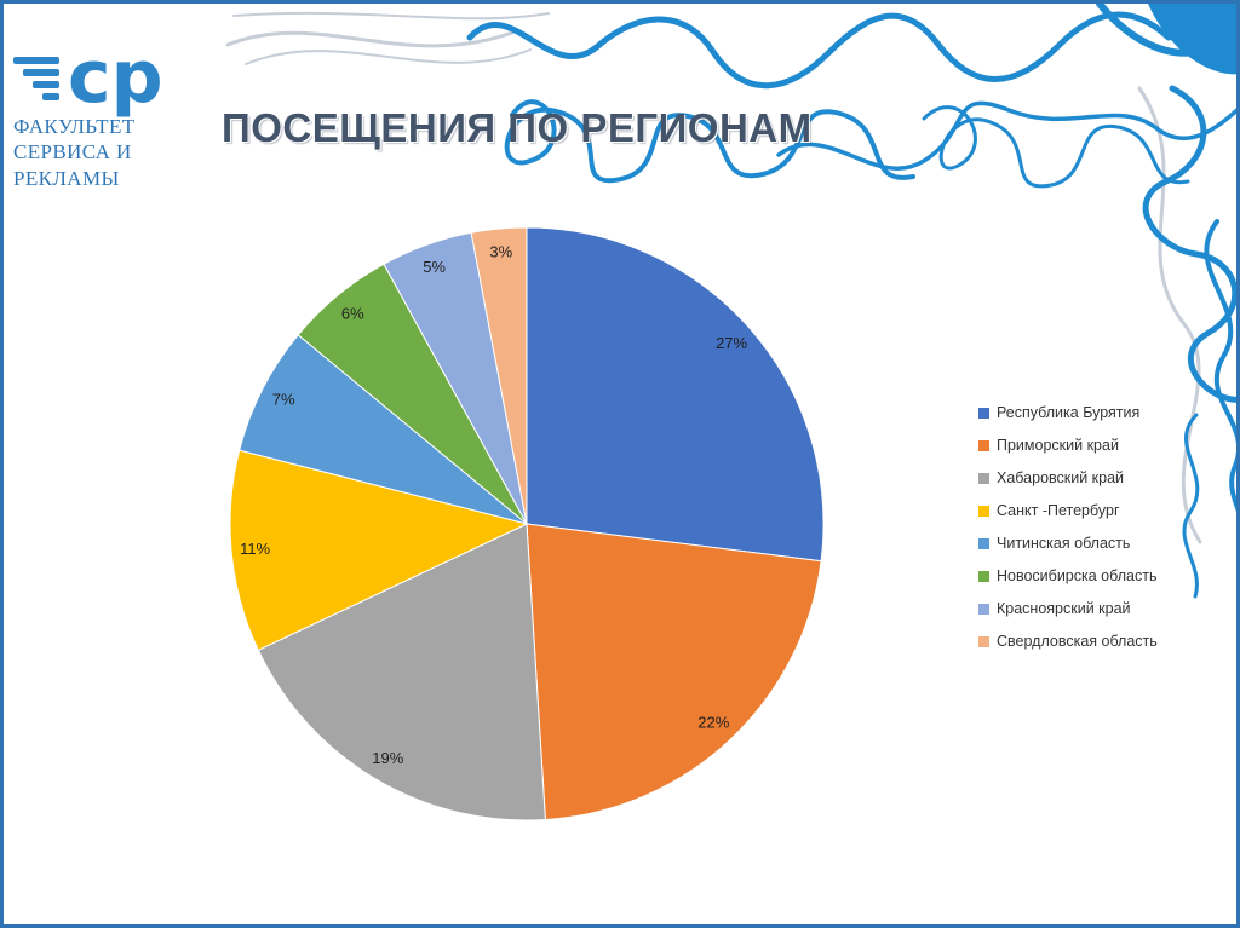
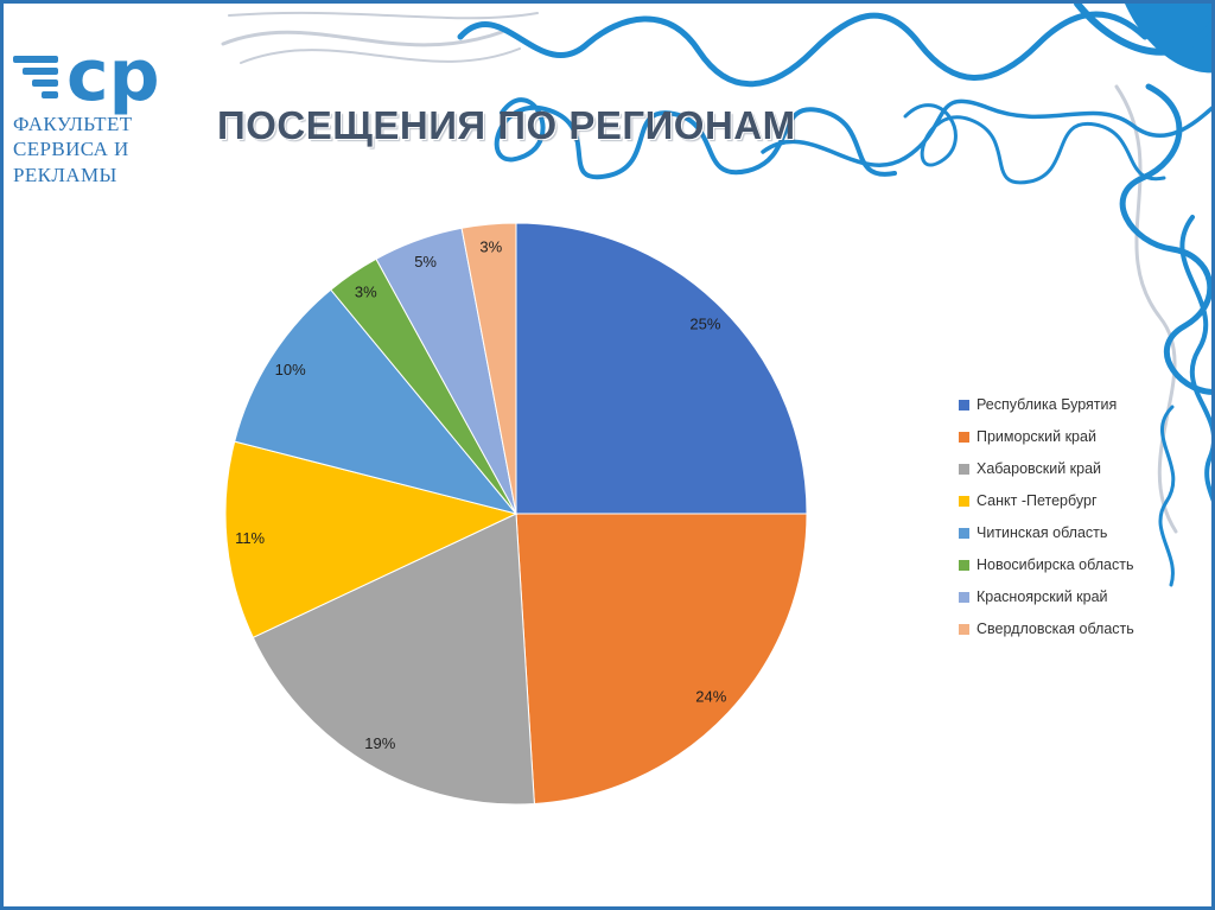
Республика Бурятия: 27% -> 25%
Приморский край: 22% -> 24%
Читинская область: 7% -> 10%
Новосибирска область: 6% -> 3%
